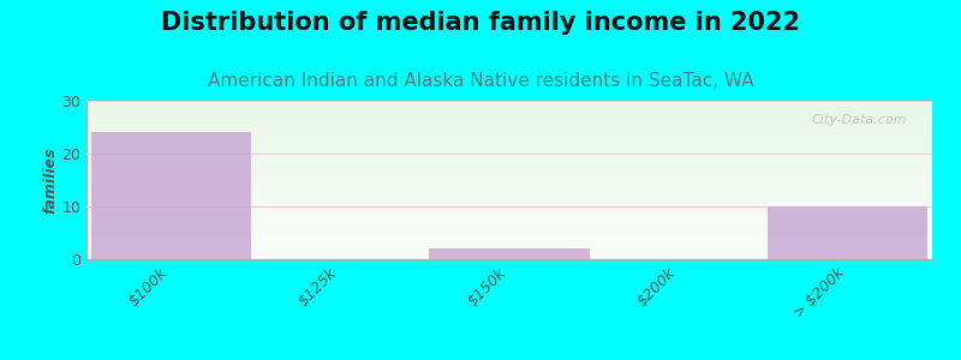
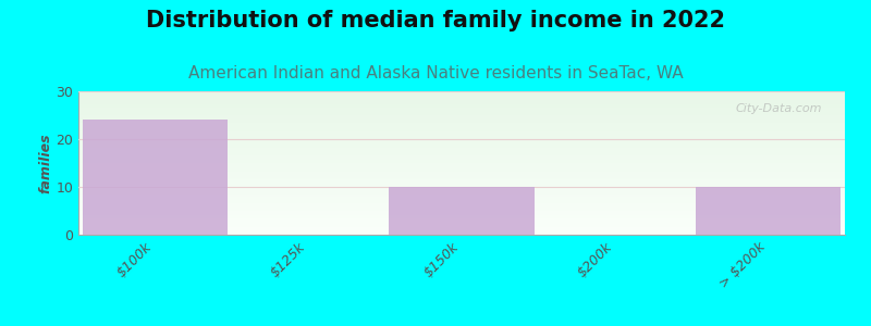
$150k: 2 -> 10
